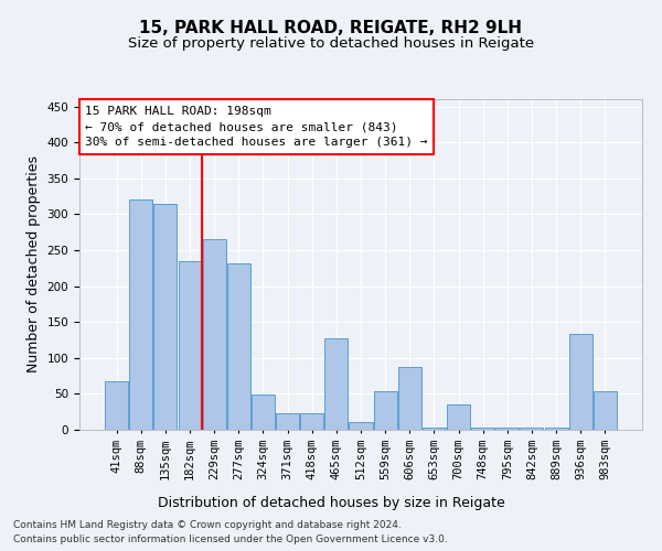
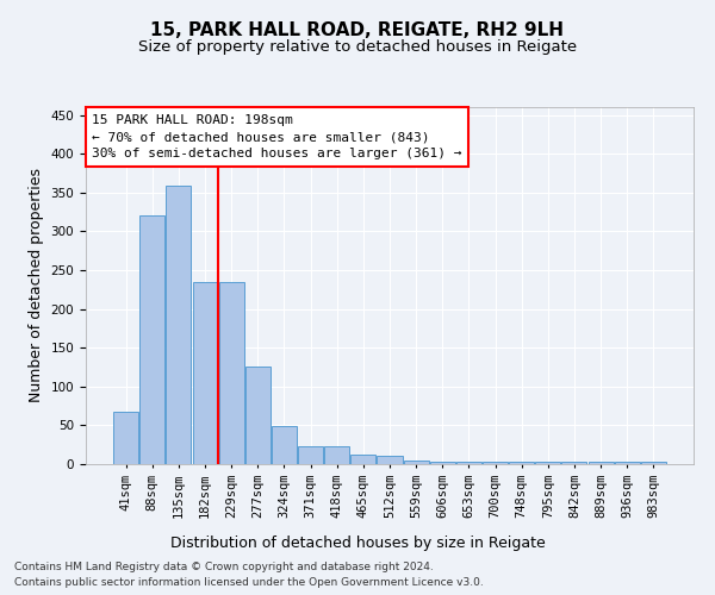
135sqm: 314 -> 359
229sqm: 266 -> 234
277sqm: 232 -> 126
465sqm: 128 -> 13
559sqm: 54 -> 5
606sqm: 88 -> 3
700sqm: 36 -> 3
936sqm: 134 -> 3
983sqm: 54 -> 3
